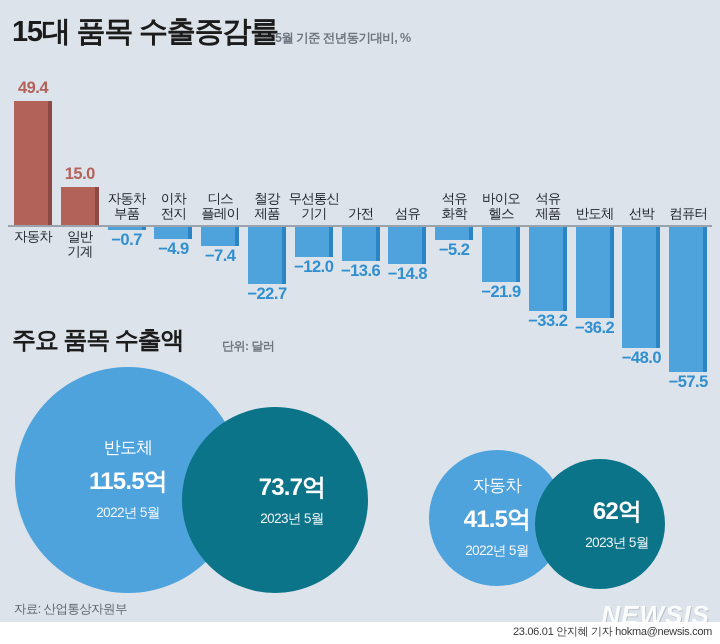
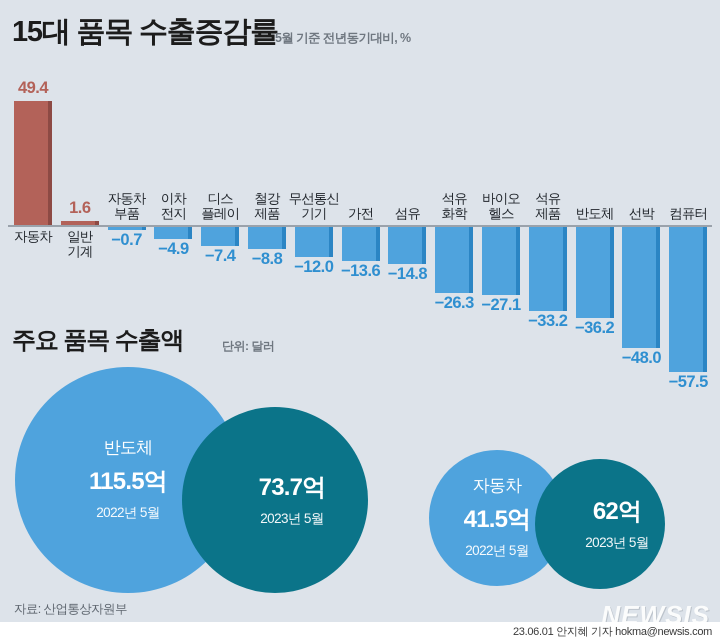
15대 품목 수출증감률/일반 기계: 15.0 -> 1.6
15대 품목 수출증감률/철강 제품: −22.7 -> −8.8
15대 품목 수출증감률/석유 화학: −5.2 -> −26.3
15대 품목 수출증감률/바이오 헬스: −21.9 -> −27.1
